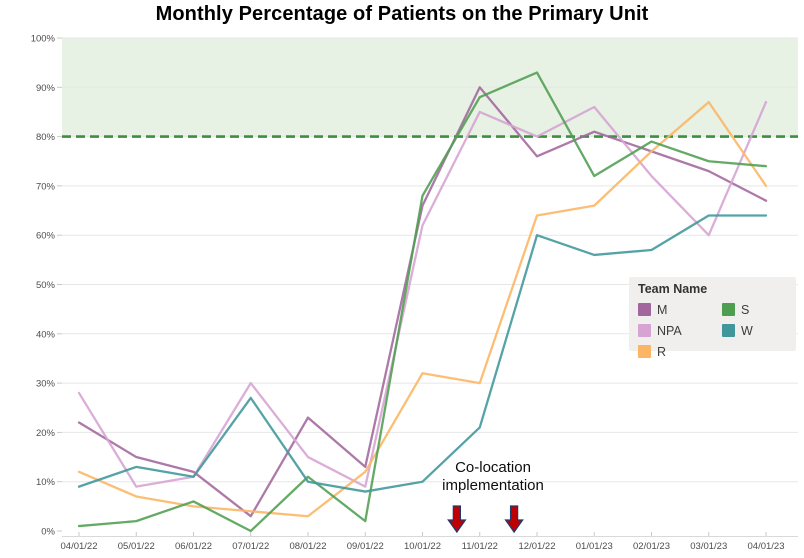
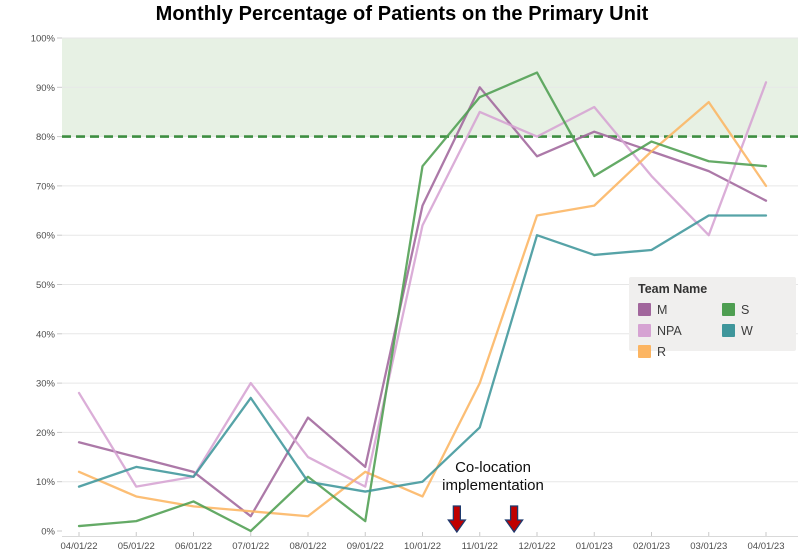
M/04/01/22: 22% -> 18%
R/10/01/22: 32% -> 7%
S/10/01/22: 68% -> 74%
NPA/04/01/23: 87% -> 91%
